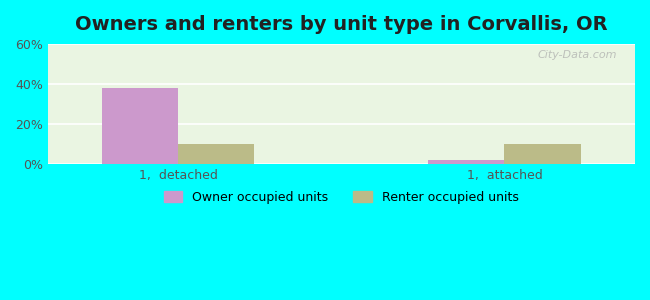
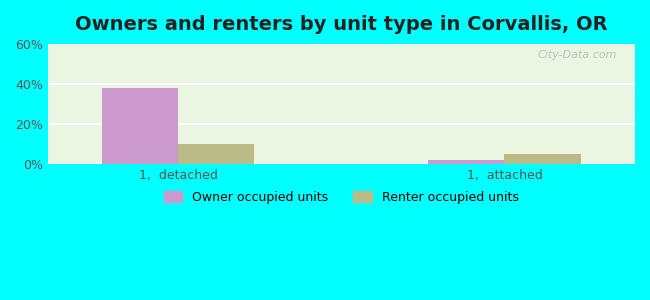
Renter occupied units/1, attached: 10% -> 5%
